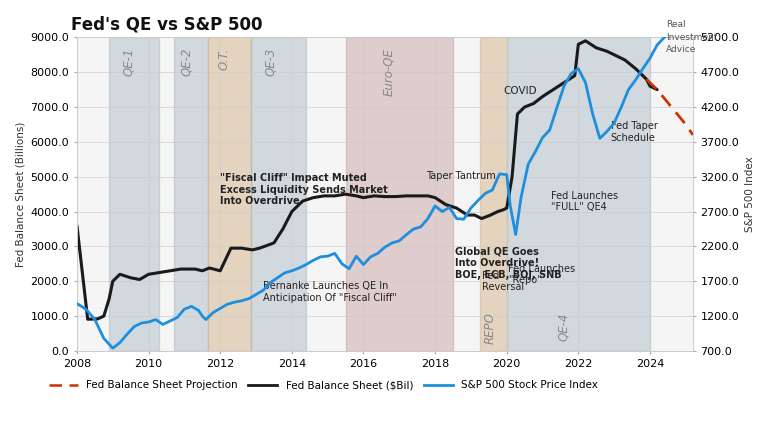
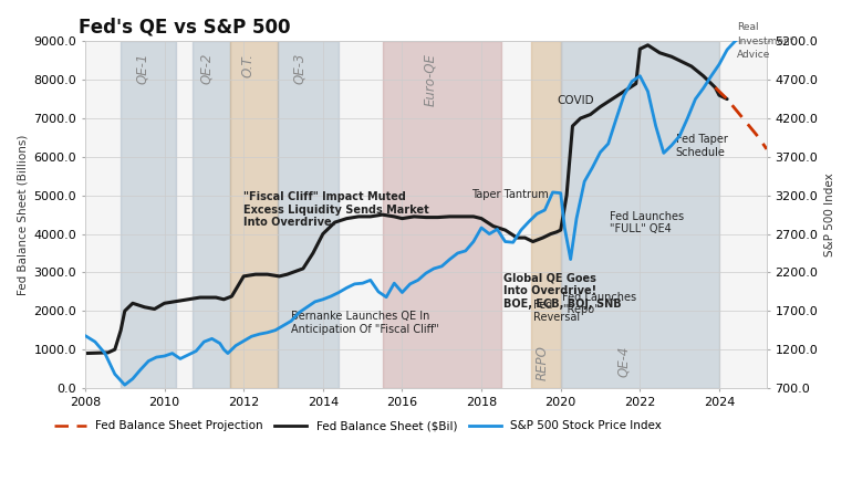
Fed Balance Sheet ($Bil)/2008: 3600 -> 900
Fed Balance Sheet ($Bil)/2012: 2300 -> 2900
